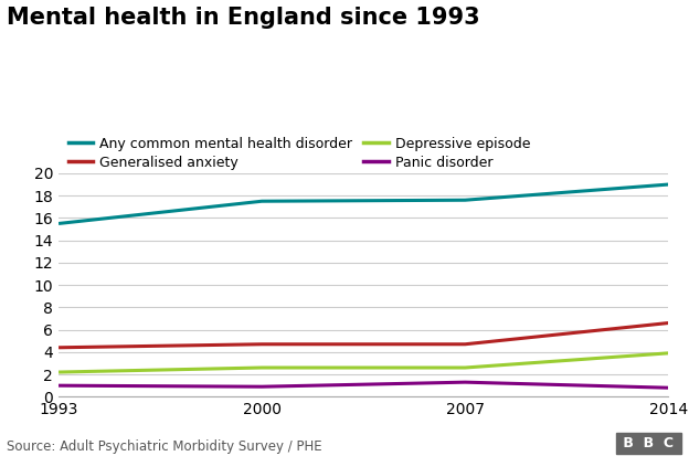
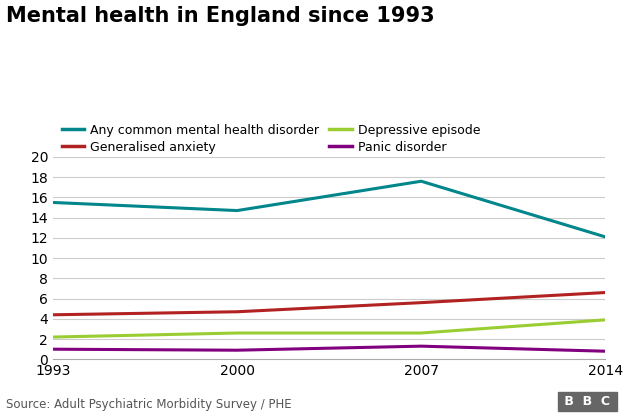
Any common mental health disorder/2000: 17.5 -> 14.7
Generalised anxiety/2007: 4.7 -> 5.6
Any common mental health disorder/2014: 19.0 -> 12.1
